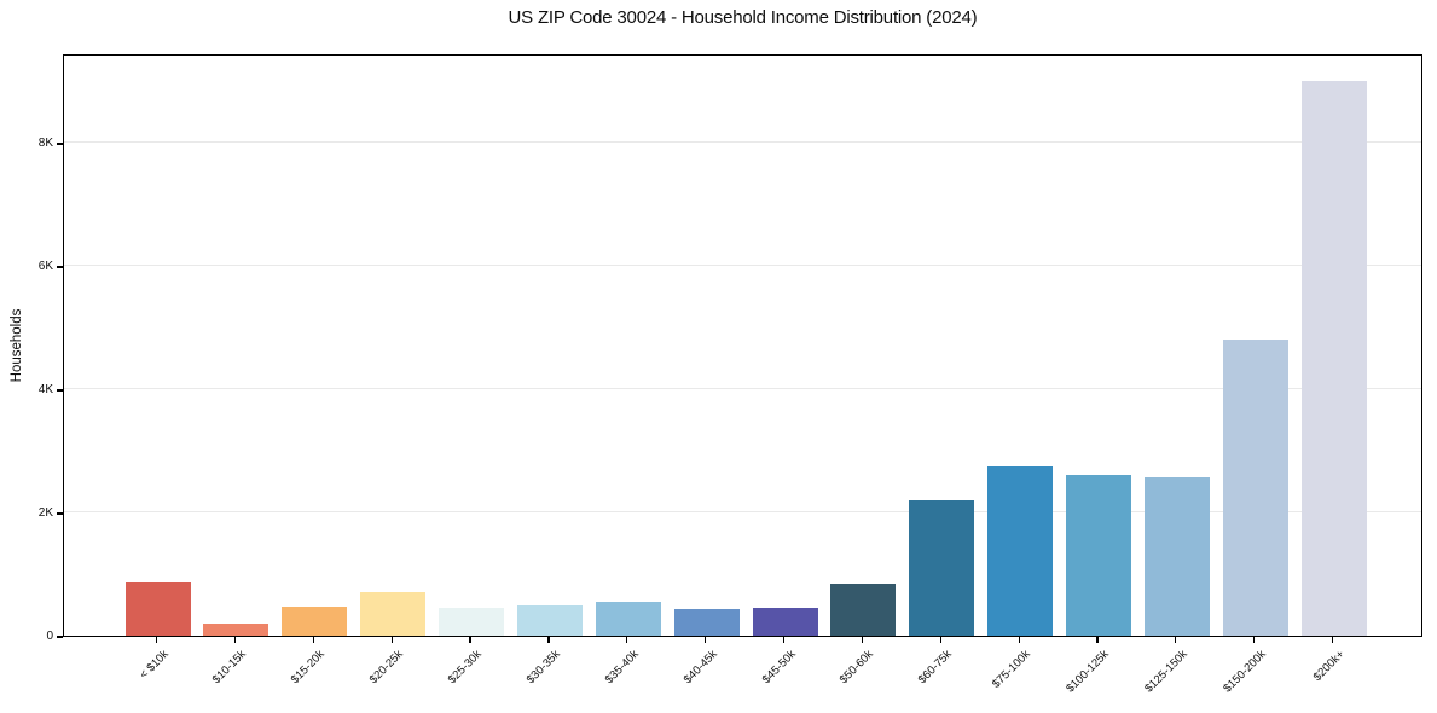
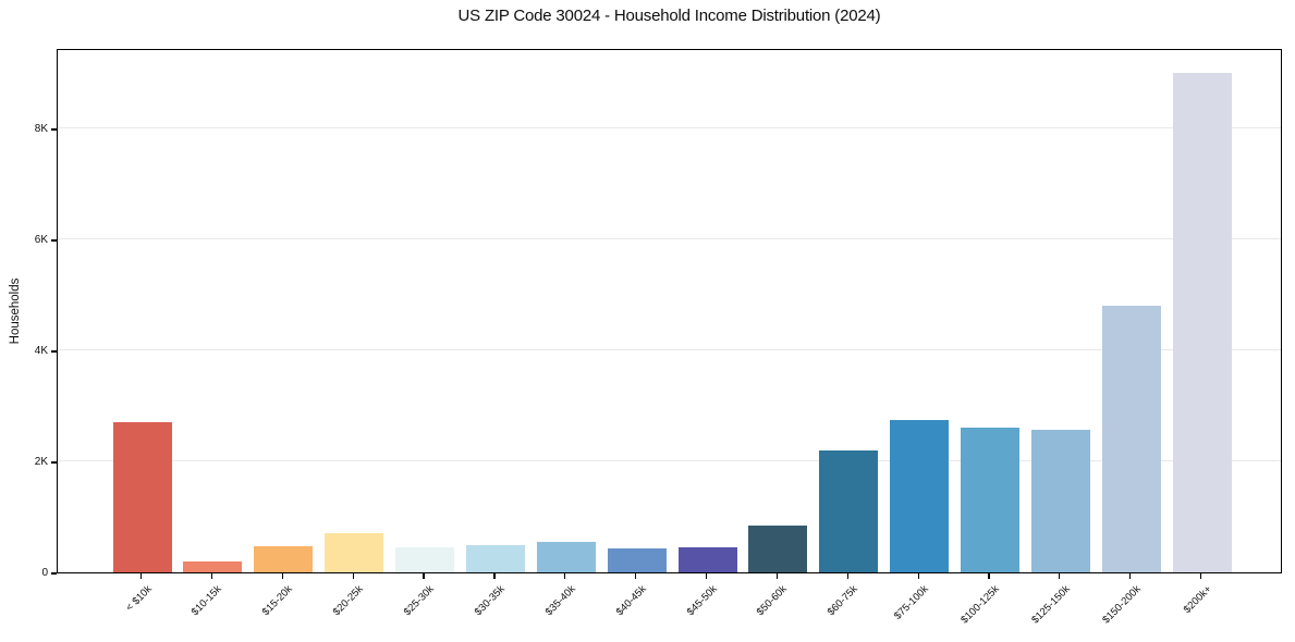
< $10k: 0.9K -> 2.7K
